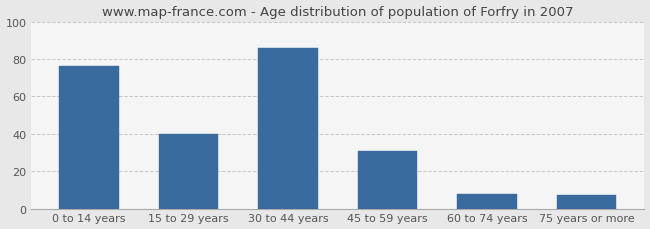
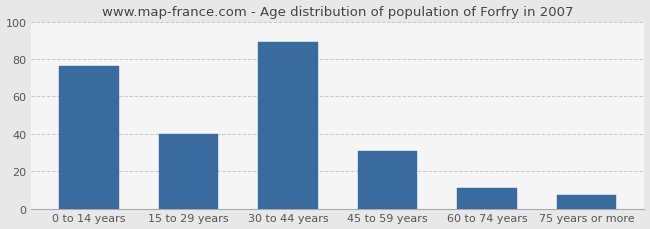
30 to 44 years: 86 -> 89
60 to 74 years: 8 -> 11
